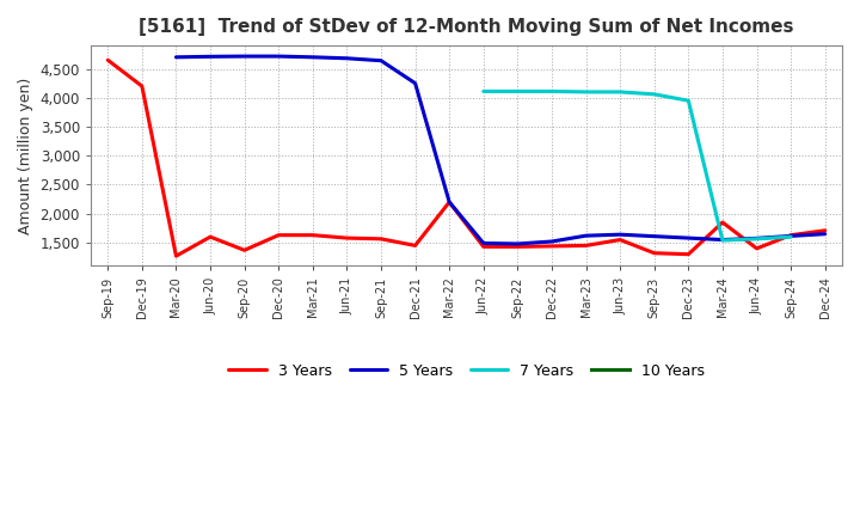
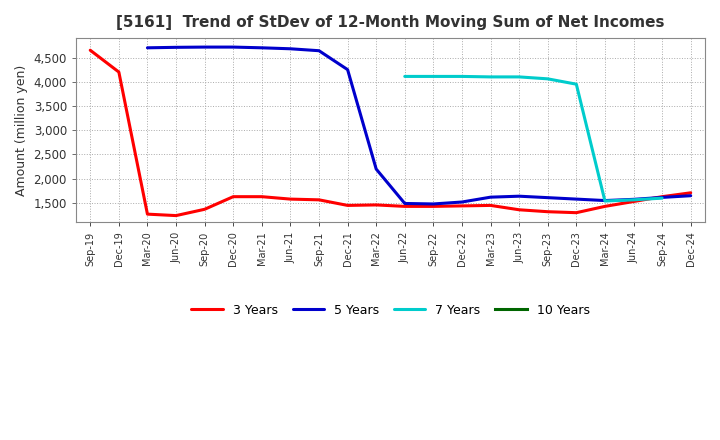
3 Years/Jun-20: 1,600 -> 1,240
3 Years/Mar-22: 2,200 -> 1,460
3 Years/Jun-23: 1,550 -> 1,360
3 Years/Mar-24: 1,850 -> 1,430
3 Years/Jun-24: 1,400 -> 1,530
